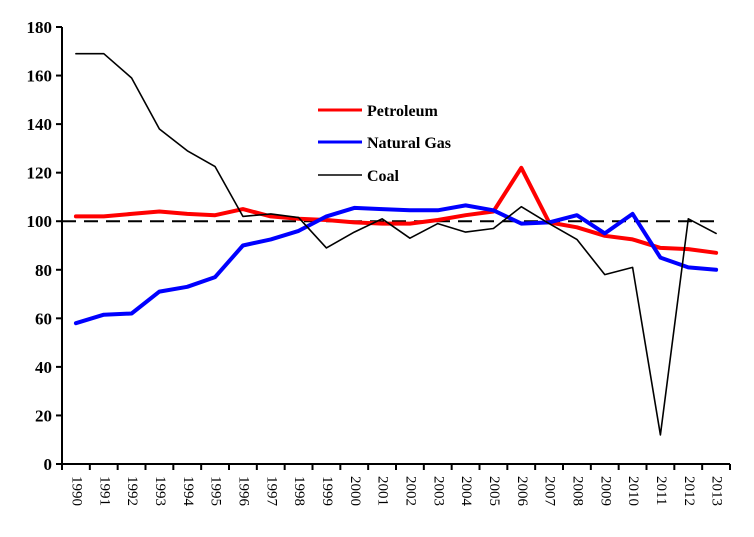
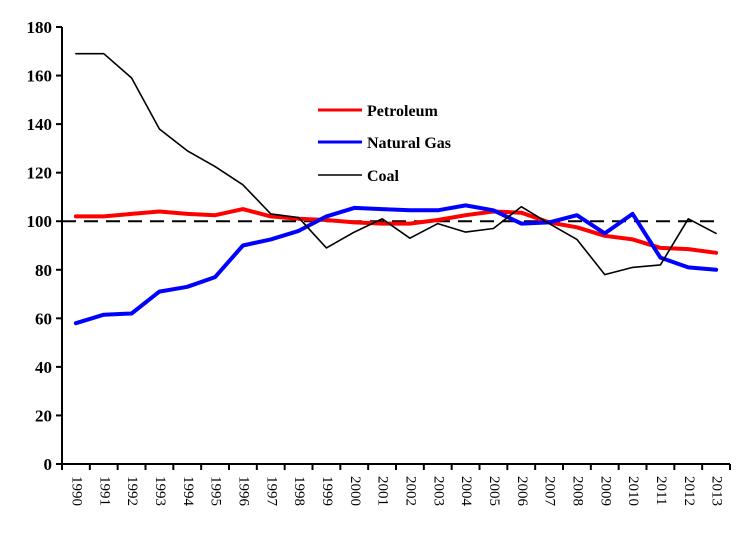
Coal/1996: 102 -> 115
Petroleum/2006: 122 -> 104
Coal/2011: 12 -> 82
